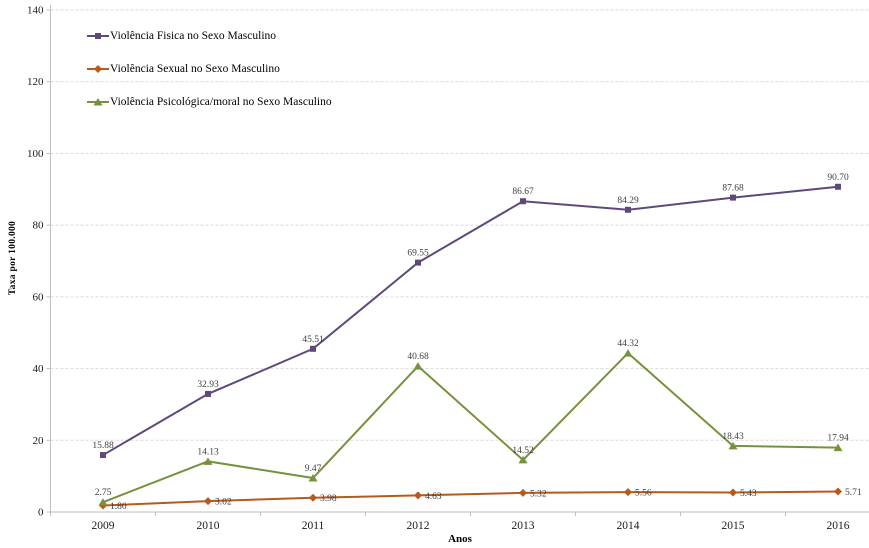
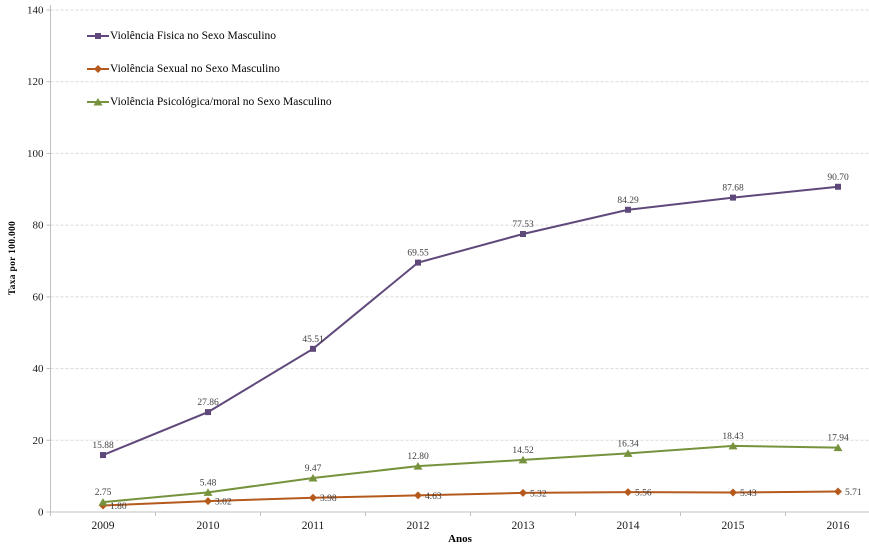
Violência Fisica no Sexo Masculino/2010: 32.93 -> 27.86
Violência Psicológica/moral no Sexo Masculino/2010: 14.13 -> 5.48
Violência Psicológica/moral no Sexo Masculino/2012: 40.68 -> 12.80
Violência Fisica no Sexo Masculino/2013: 86.67 -> 77.53
Violência Psicológica/moral no Sexo Masculino/2014: 44.32 -> 16.34
